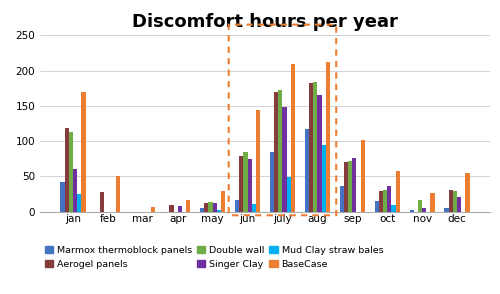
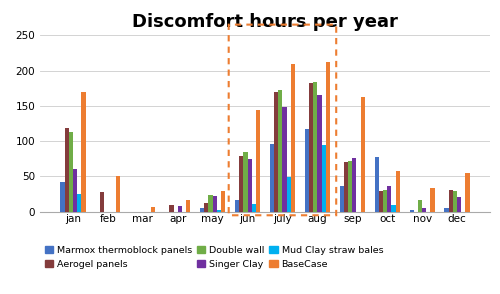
Double wall/may: 14 -> 24
Singer Clay/may: 13 -> 22
Marmox thermoblock panels/july: 85 -> 96
BaseCase/sep: 102 -> 162
Marmox thermoblock panels/oct: 15 -> 78
BaseCase/nov: 26 -> 34
